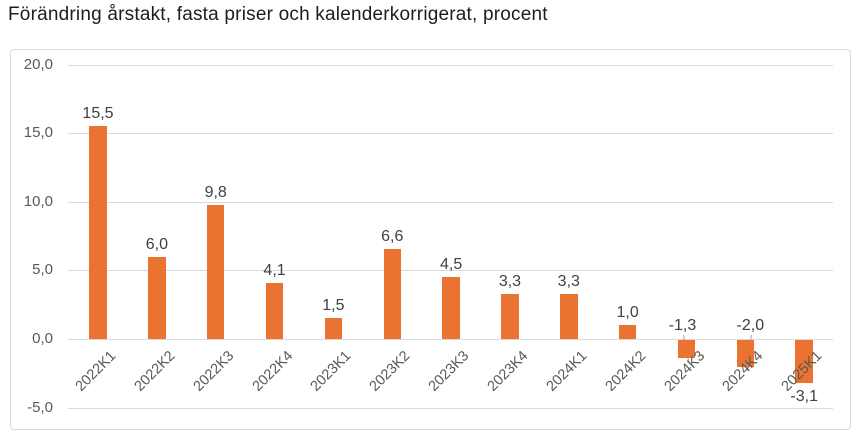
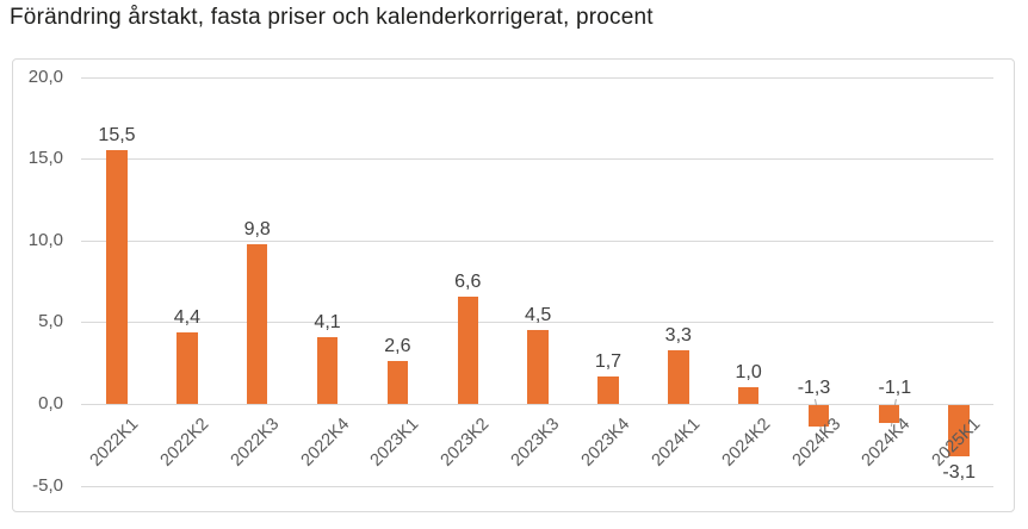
2022K2: 6,0 -> 4,4
2023K1: 1,5 -> 2,6
2023K4: 3,3 -> 1,7
2024K4: -2,0 -> -1,1
